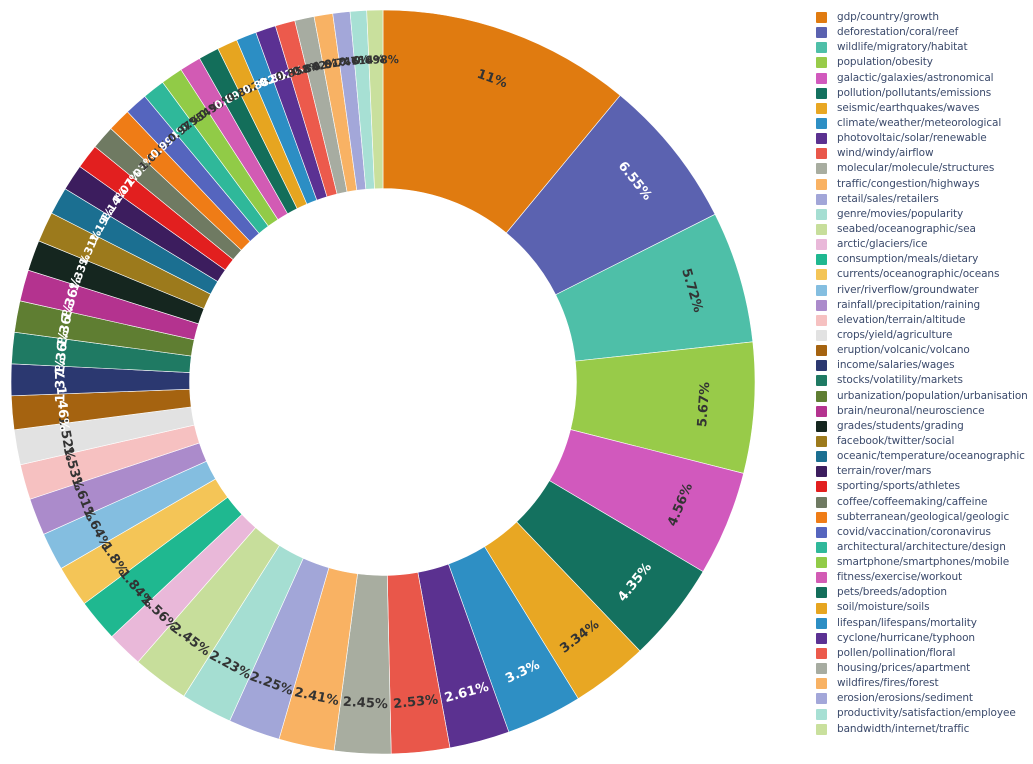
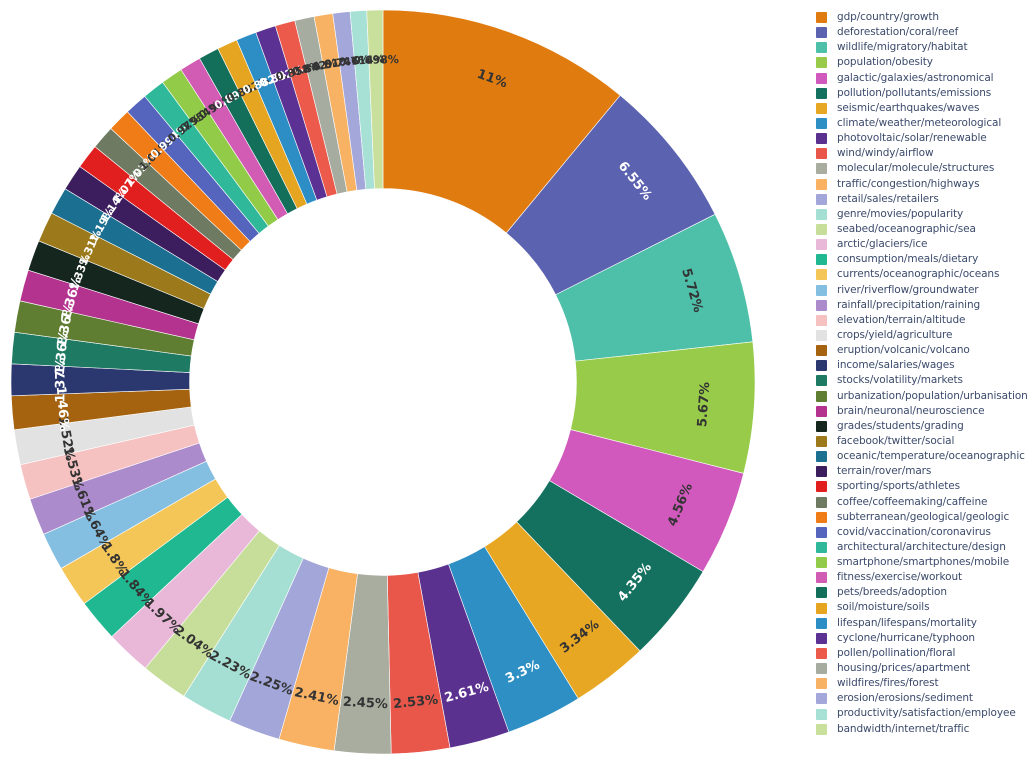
seabed/oceanographic/sea: 2.45% -> 2.04%
arctic/glaciers/ice: 1.56% -> 1.97%
